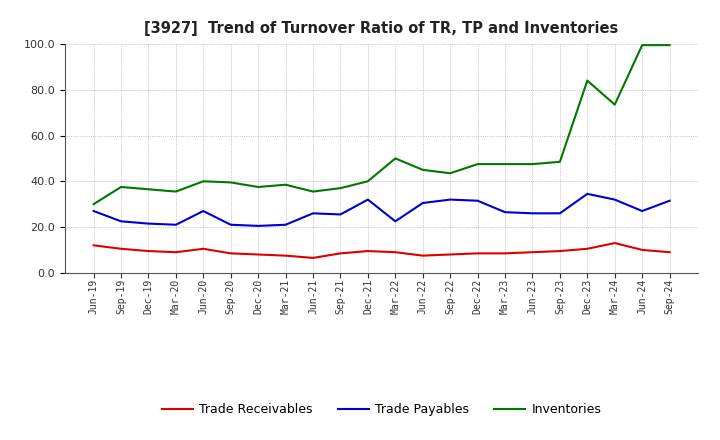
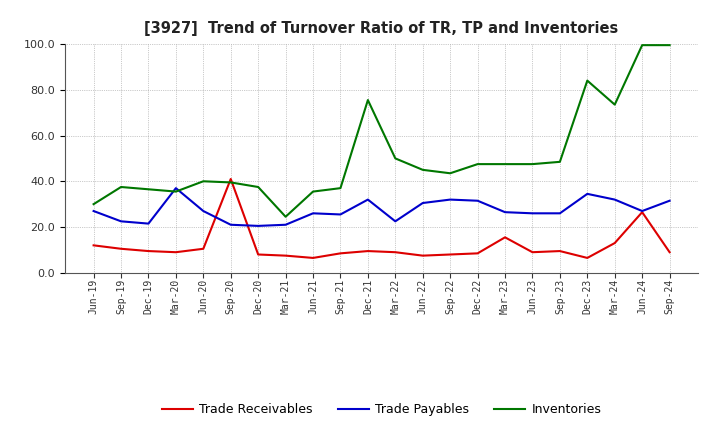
Trade Payables/Mar-20: 21.0 -> 37.0
Trade Receivables/Sep-20: 8.5 -> 41.0
Inventories/Mar-21: 38.5 -> 24.5
Inventories/Dec-21: 40.0 -> 75.5
Trade Receivables/Mar-23: 8.5 -> 15.5
Trade Receivables/Dec-23: 10.5 -> 6.5
Trade Receivables/Jun-24: 10.0 -> 26.5
